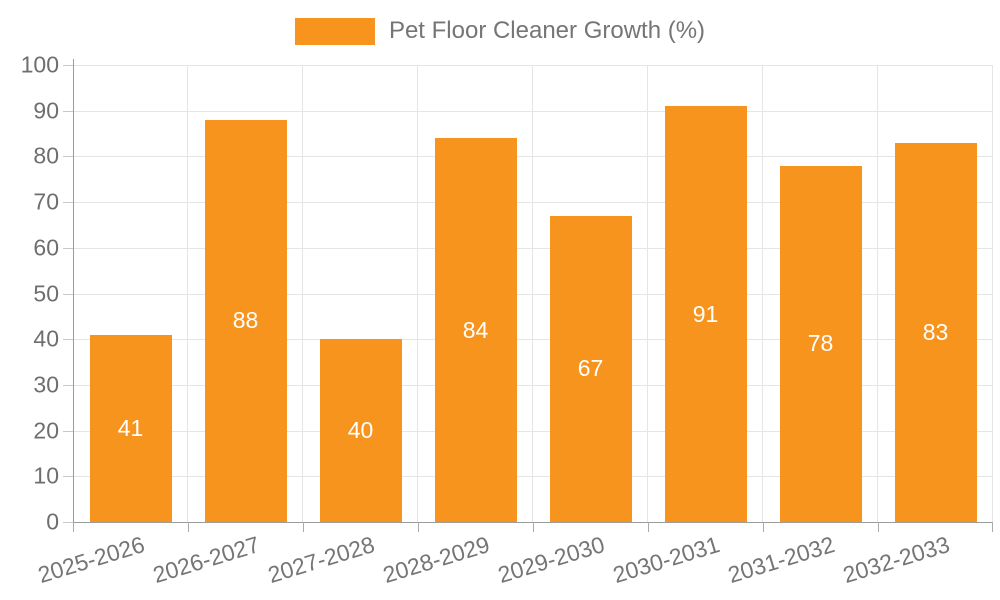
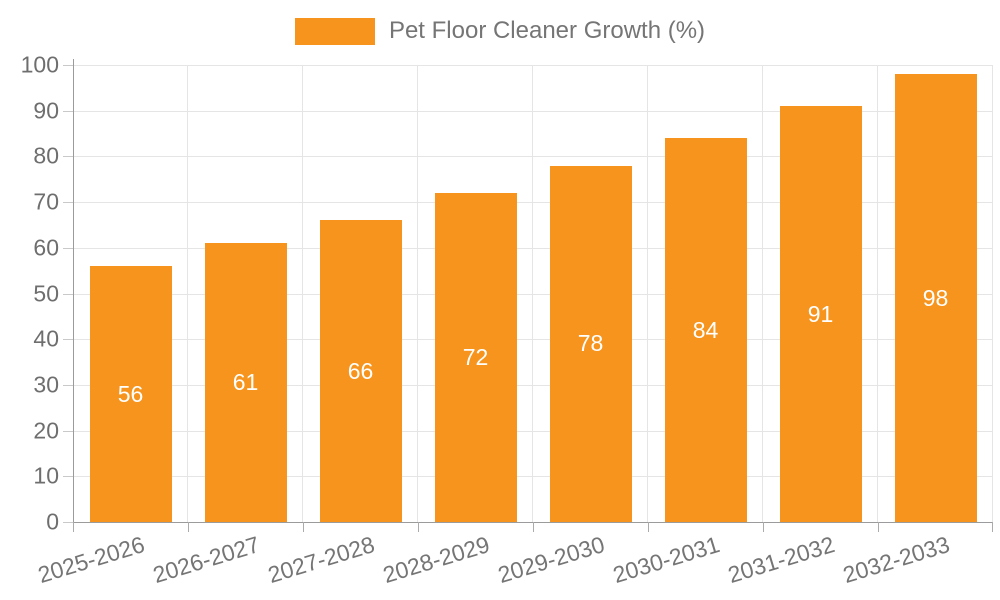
2025-2026: 41 -> 56
2026-2027: 88 -> 61
2027-2028: 40 -> 66
2028-2029: 84 -> 72
2029-2030: 67 -> 78
2030-2031: 91 -> 84
2031-2032: 78 -> 91
2032-2033: 83 -> 98
